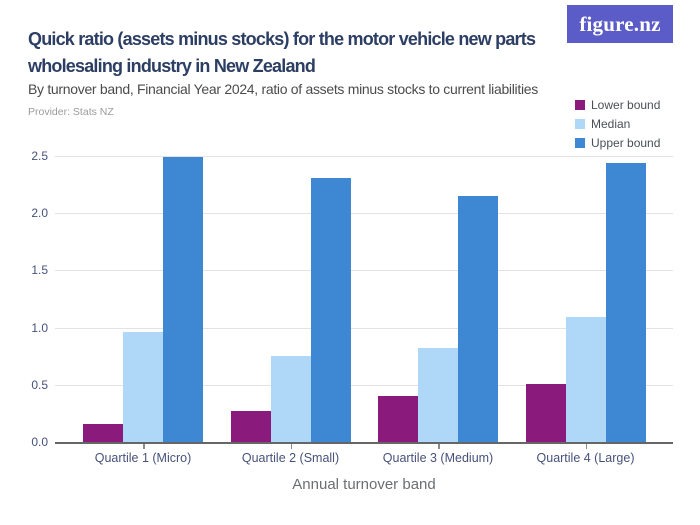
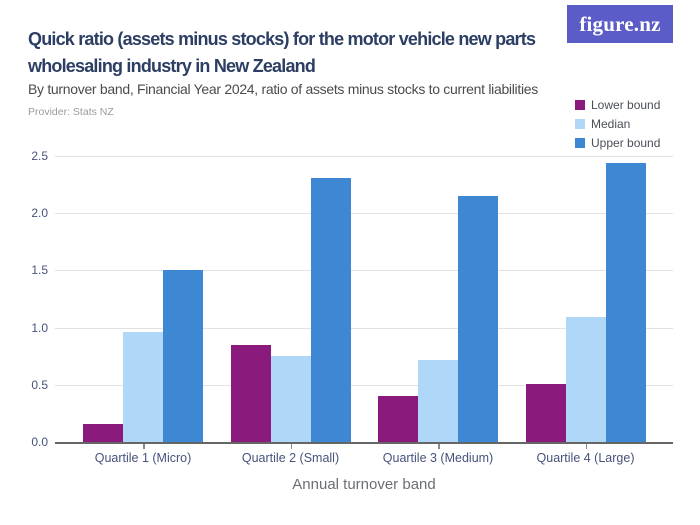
Upper bound/Quartile 1 (Micro): 2.49 -> 1.50
Lower bound/Quartile 2 (Small): 0.27 -> 0.85
Median/Quartile 3 (Medium): 0.82 -> 0.72
